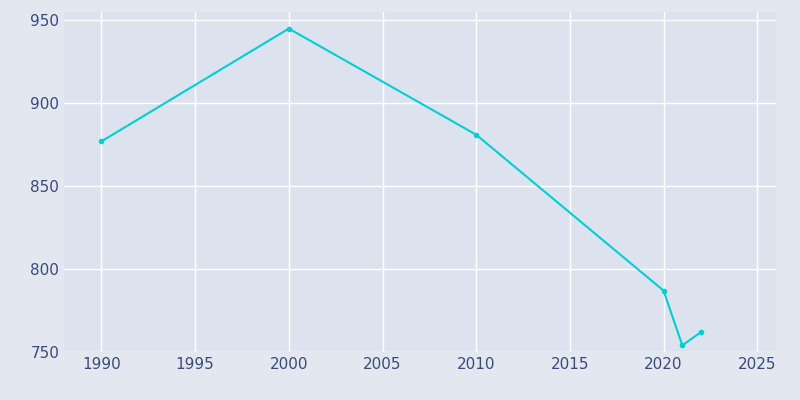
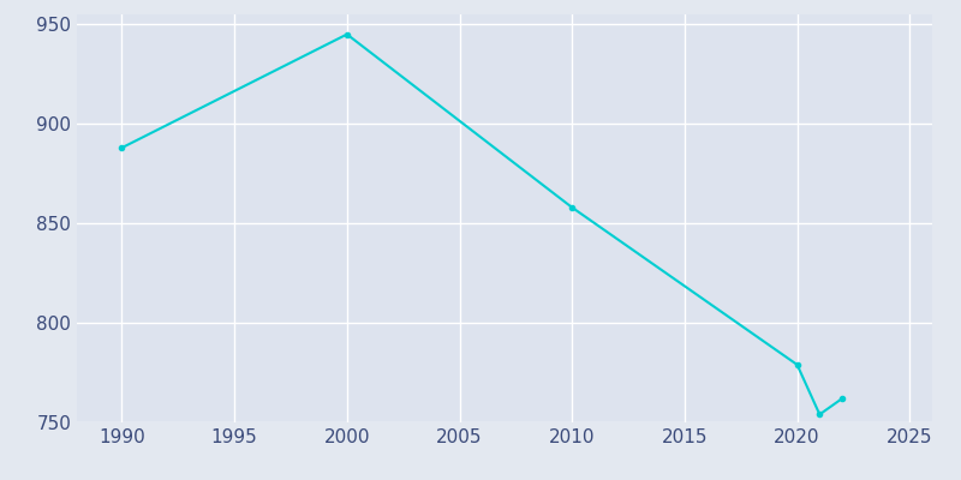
1990: 877 -> 888
2010: 881 -> 858
2020: 787 -> 779
